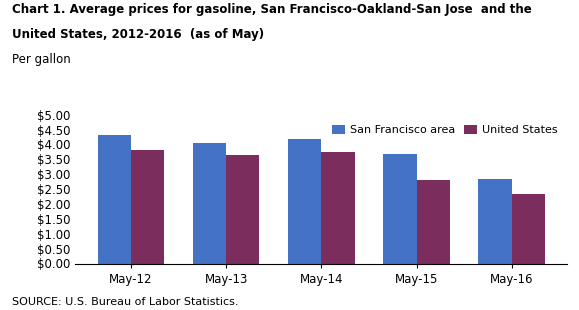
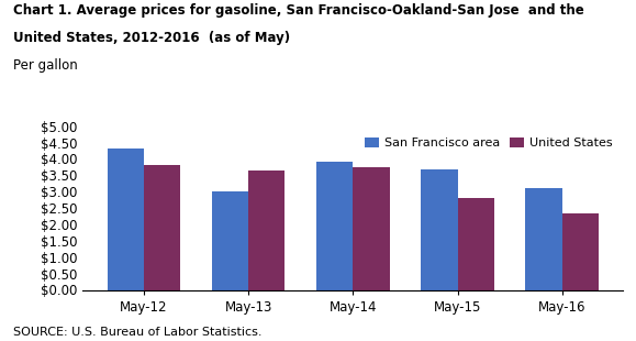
San Francisco area/May-13: $4.05 -> $3.00
San Francisco area/May-14: $4.17 -> $3.90
San Francisco area/May-16: $2.84 -> $3.10
